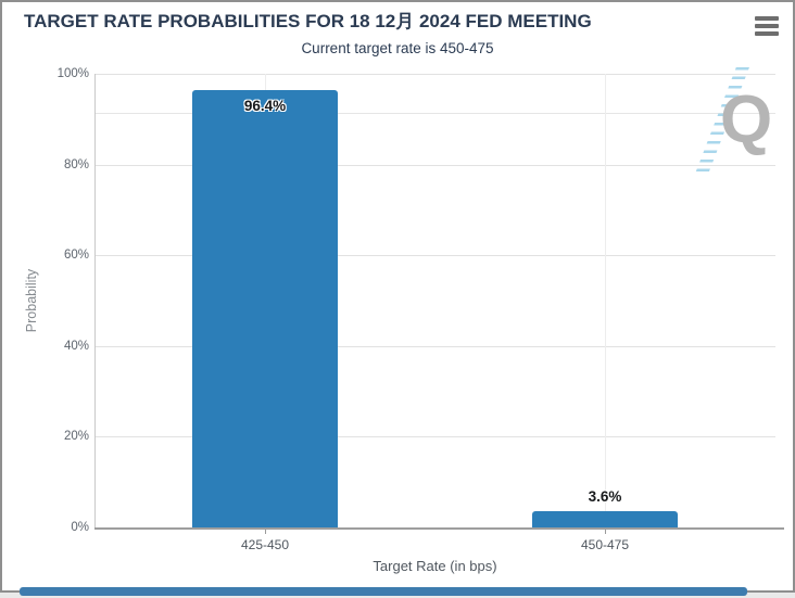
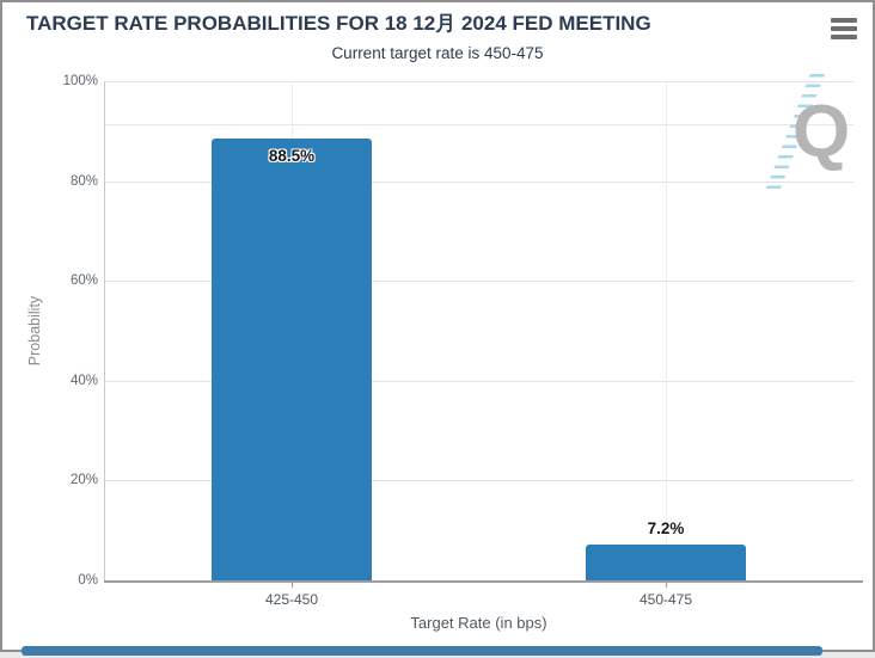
425-450: 96.4% -> 88.5%
450-475: 3.6% -> 7.2%
